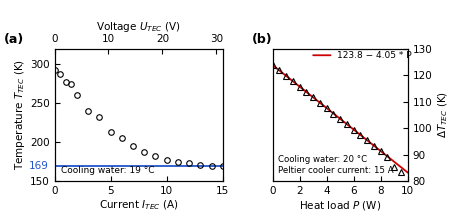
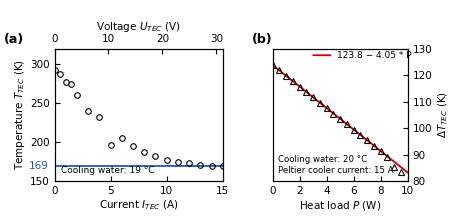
5: 213 -> 196
